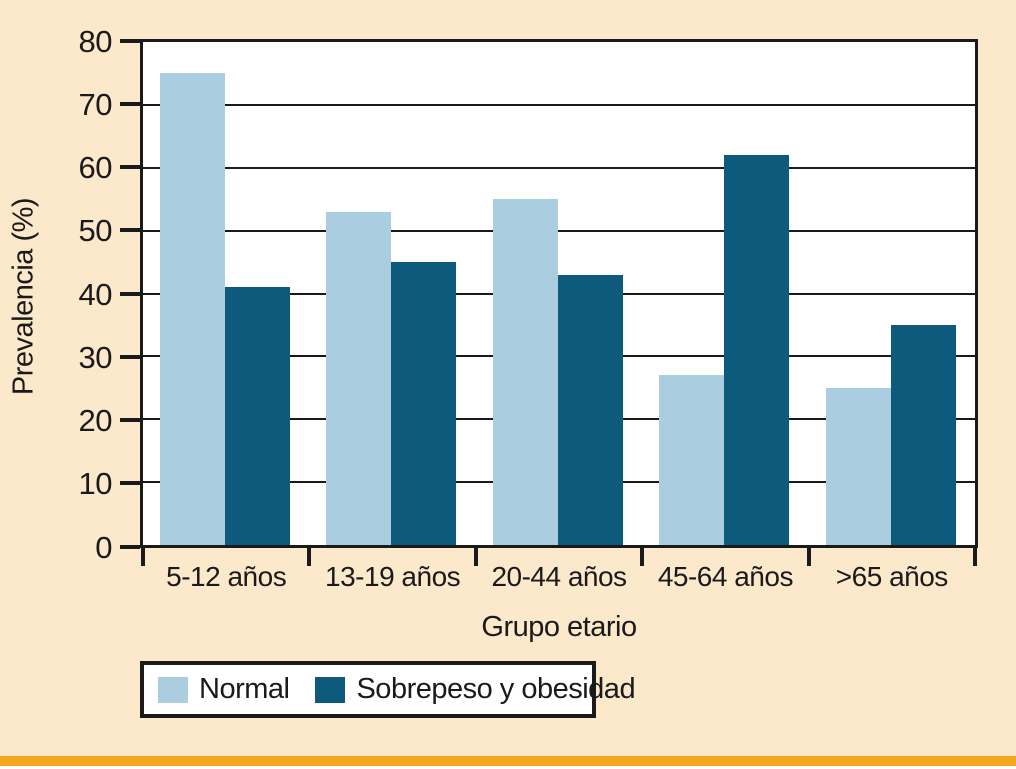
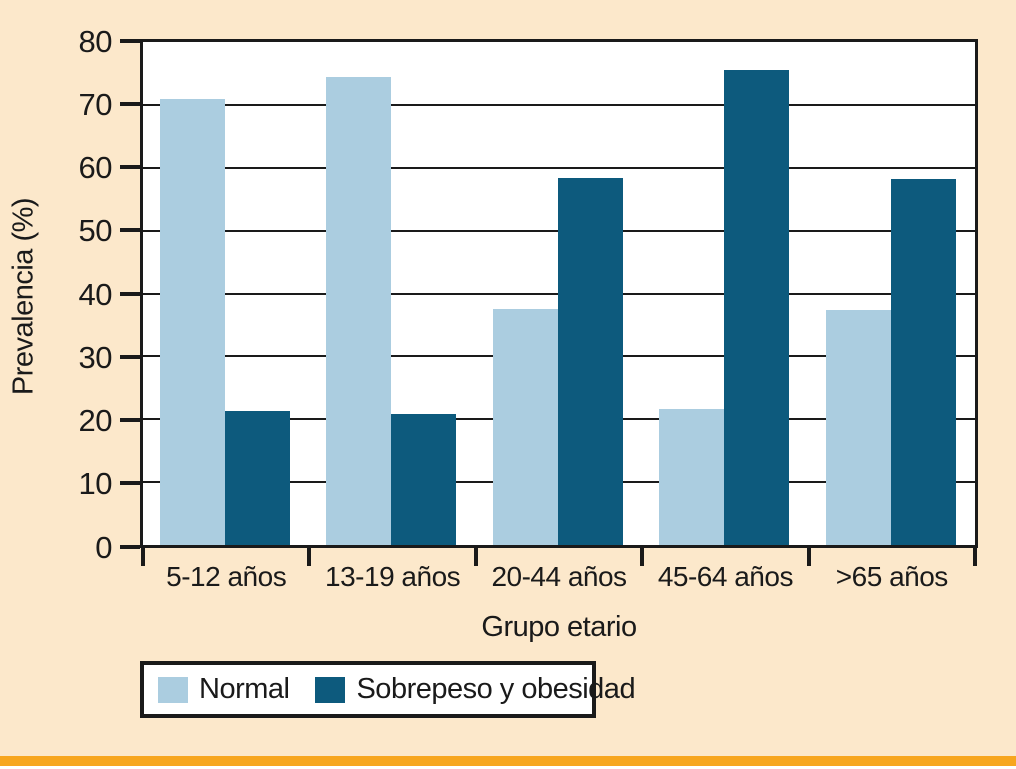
Normal/5-12 años: 75 -> 71
Sobrepeso y obesidad/5-12 años: 41 -> 21
Normal/13-19 años: 53 -> 74
Sobrepeso y obesidad/13-19 años: 45 -> 21
Normal/20-44 años: 55 -> 38
Sobrepeso y obesidad/20-44 años: 43 -> 58
Normal/45-64 años: 27 -> 22
Sobrepeso y obesidad/45-64 años: 62 -> 76
Normal/>65 años: 25 -> 37
Sobrepeso y obesidad/>65 años: 35 -> 58
